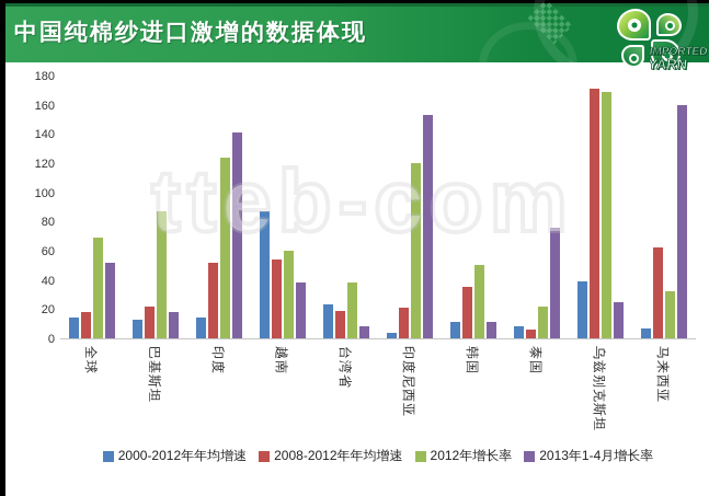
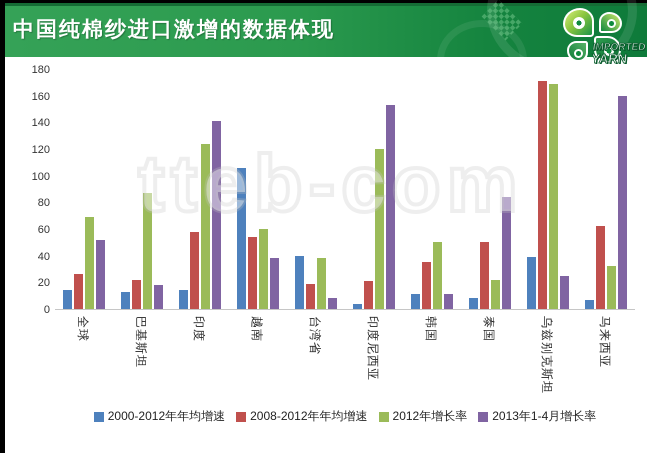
2008-2012年年均增速/全球: 18 -> 26
2008-2012年年均增速/印度: 52 -> 58
2000-2012年年均增速/越南: 87 -> 106
2000-2012年年均增速/台湾省: 23 -> 40
2008-2012年年均增速/泰国: 6 -> 50
2013年1-4月增长率/泰国: 76 -> 84
